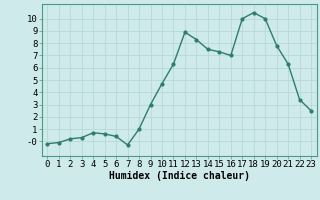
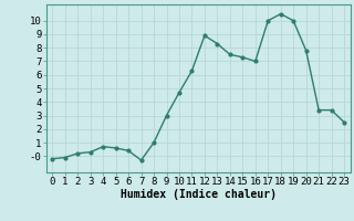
21: 6.3 -> 3.4
